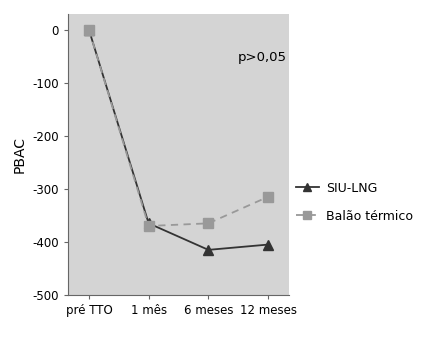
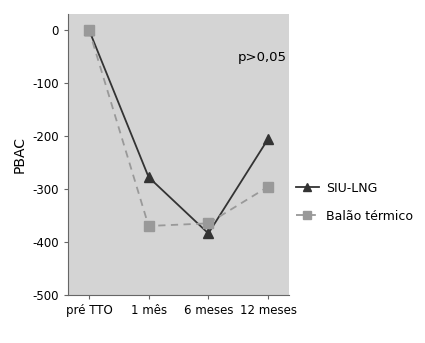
SIU-LNG/1 mês: -365 -> -278
SIU-LNG/6 meses: -415 -> -384
SIU-LNG/12 meses: -405 -> -206
Balão térmico/12 meses: -315 -> -296
